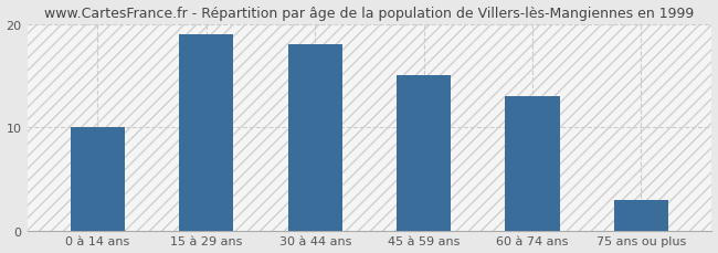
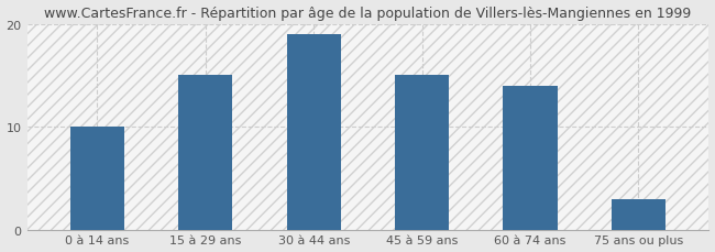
15 à 29 ans: 19 -> 15
30 à 44 ans: 18 -> 19
60 à 74 ans: 13 -> 14
